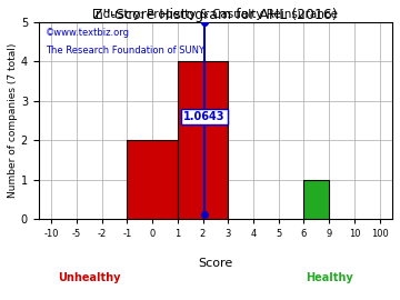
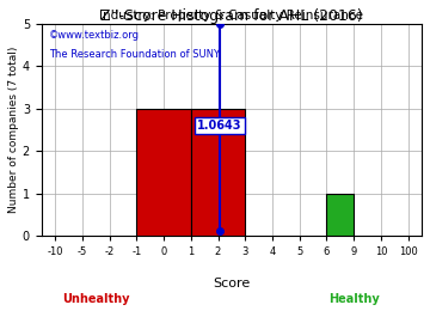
0: 2 -> 3
2: 4 -> 3
